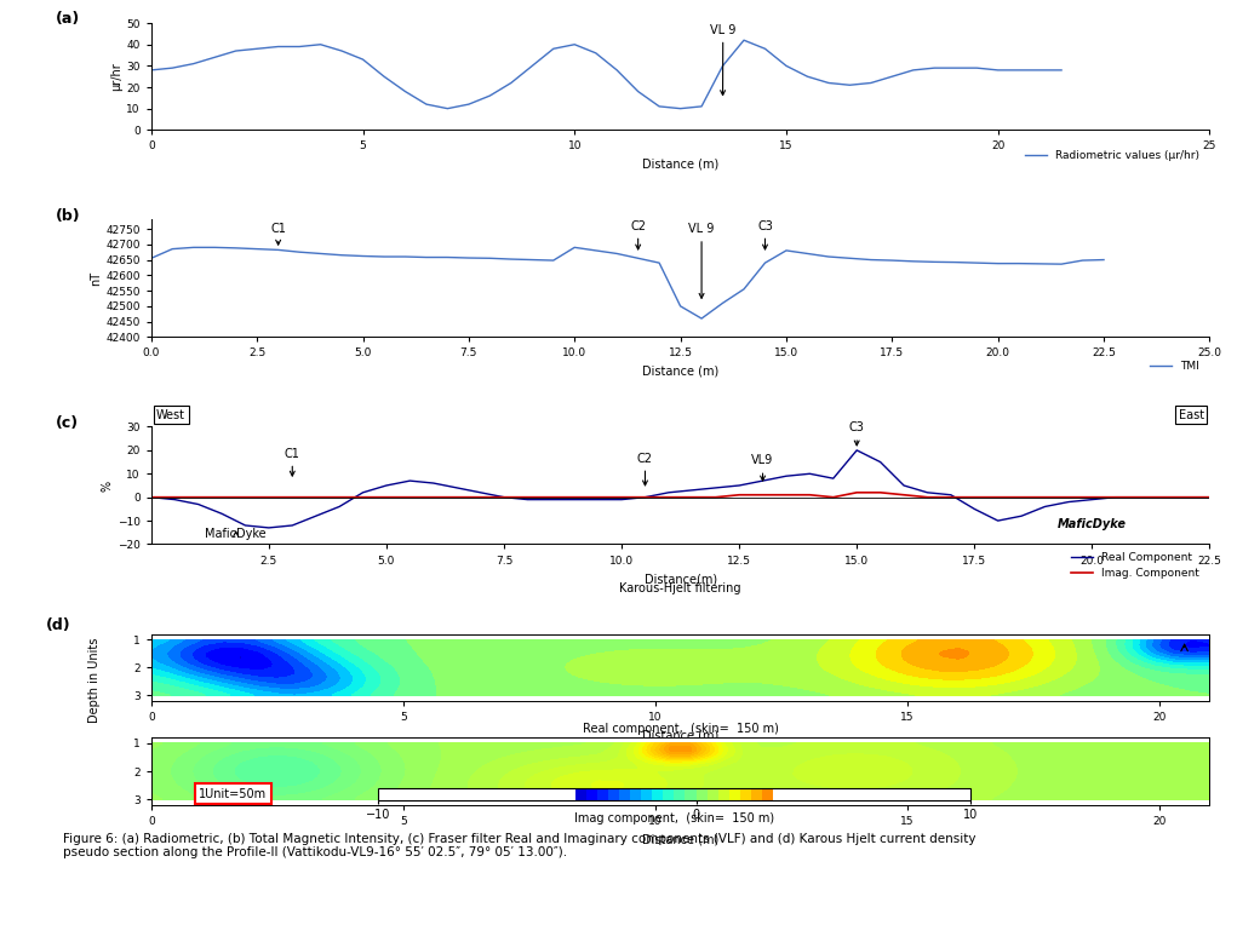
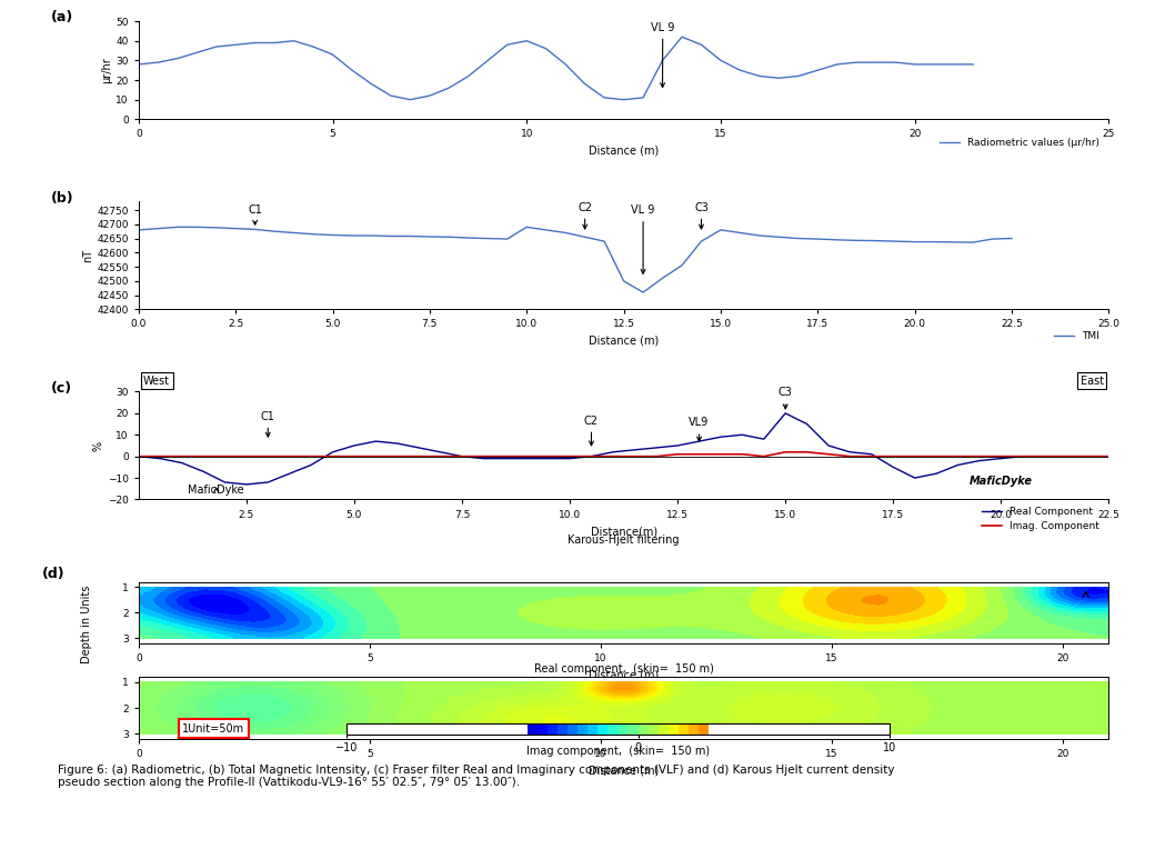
0.0: 42655 -> 42680
